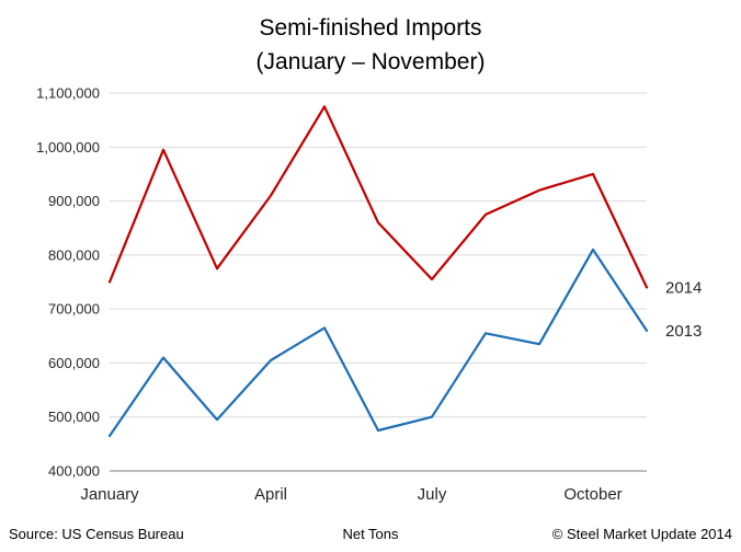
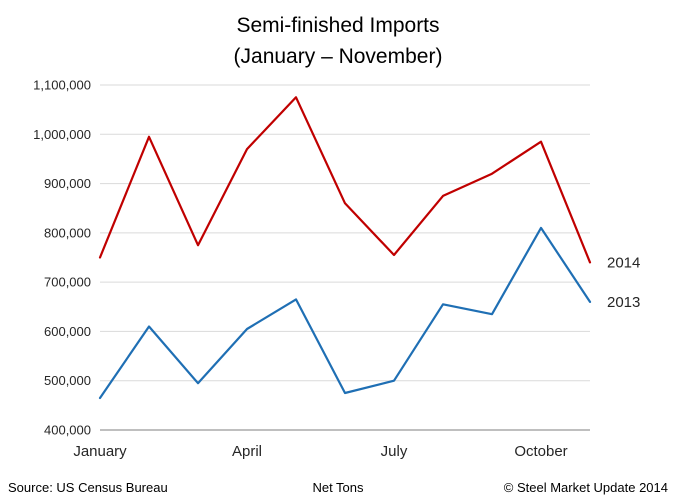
2014/April: 910000 -> 970000
2014/October: 950000 -> 980000
